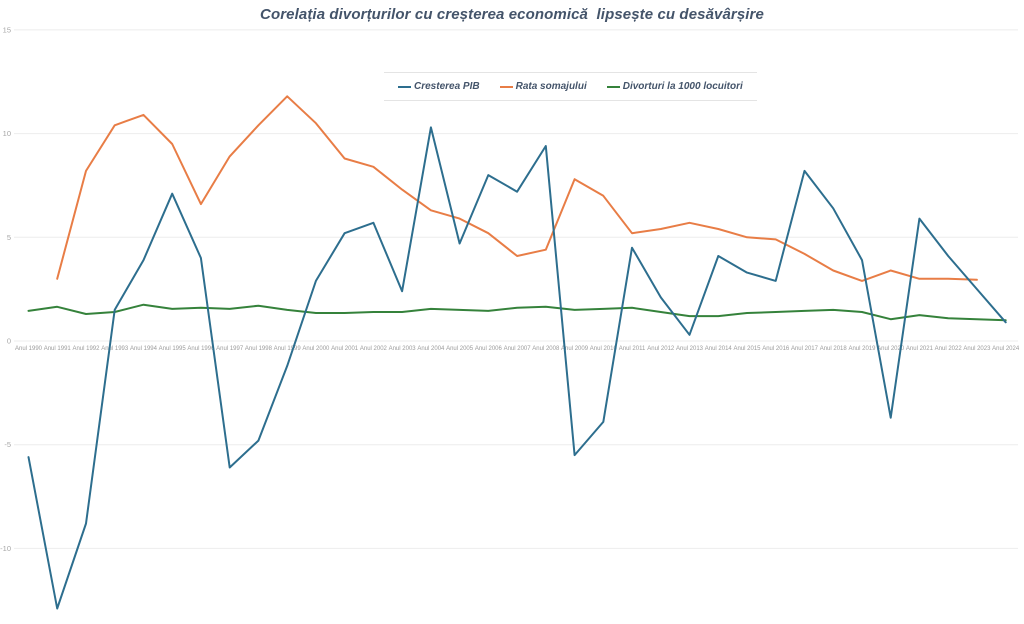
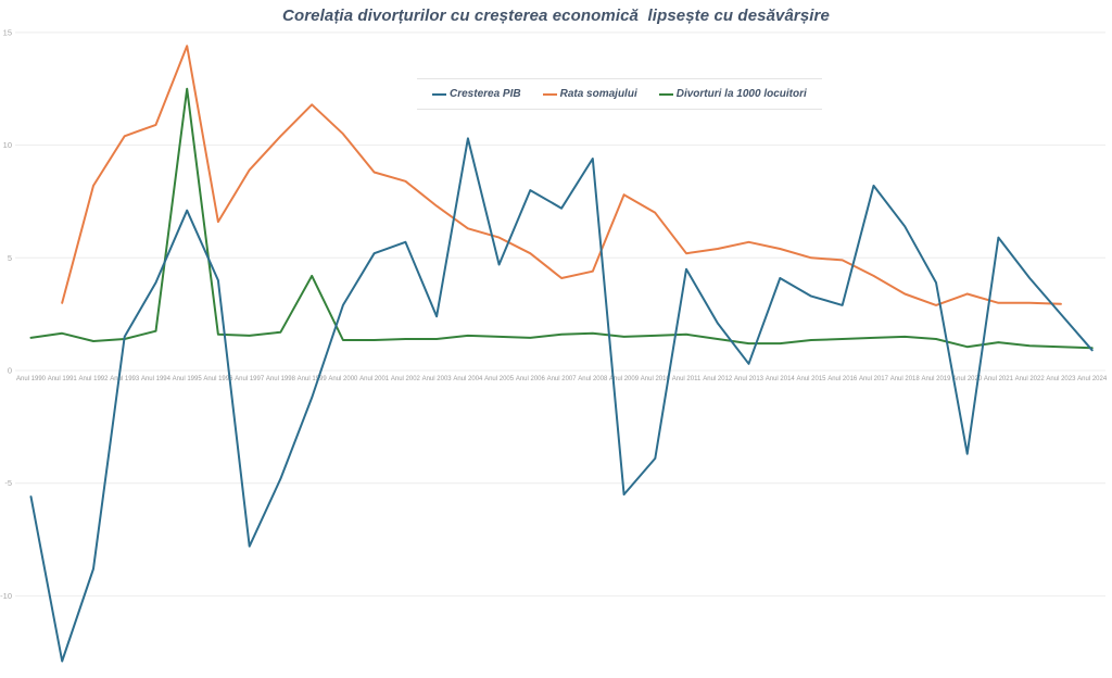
Rata somajului/Anul 1995: 9.5 -> 14.4
Divorturi la 1000 locuitori/Anul 1995: 1.6 -> 12.5
Cresterea PIB/Anul 1997: -6.1 -> -7.8
Divorturi la 1000 locuitori/Anul 1999: 1.5 -> 4.2
